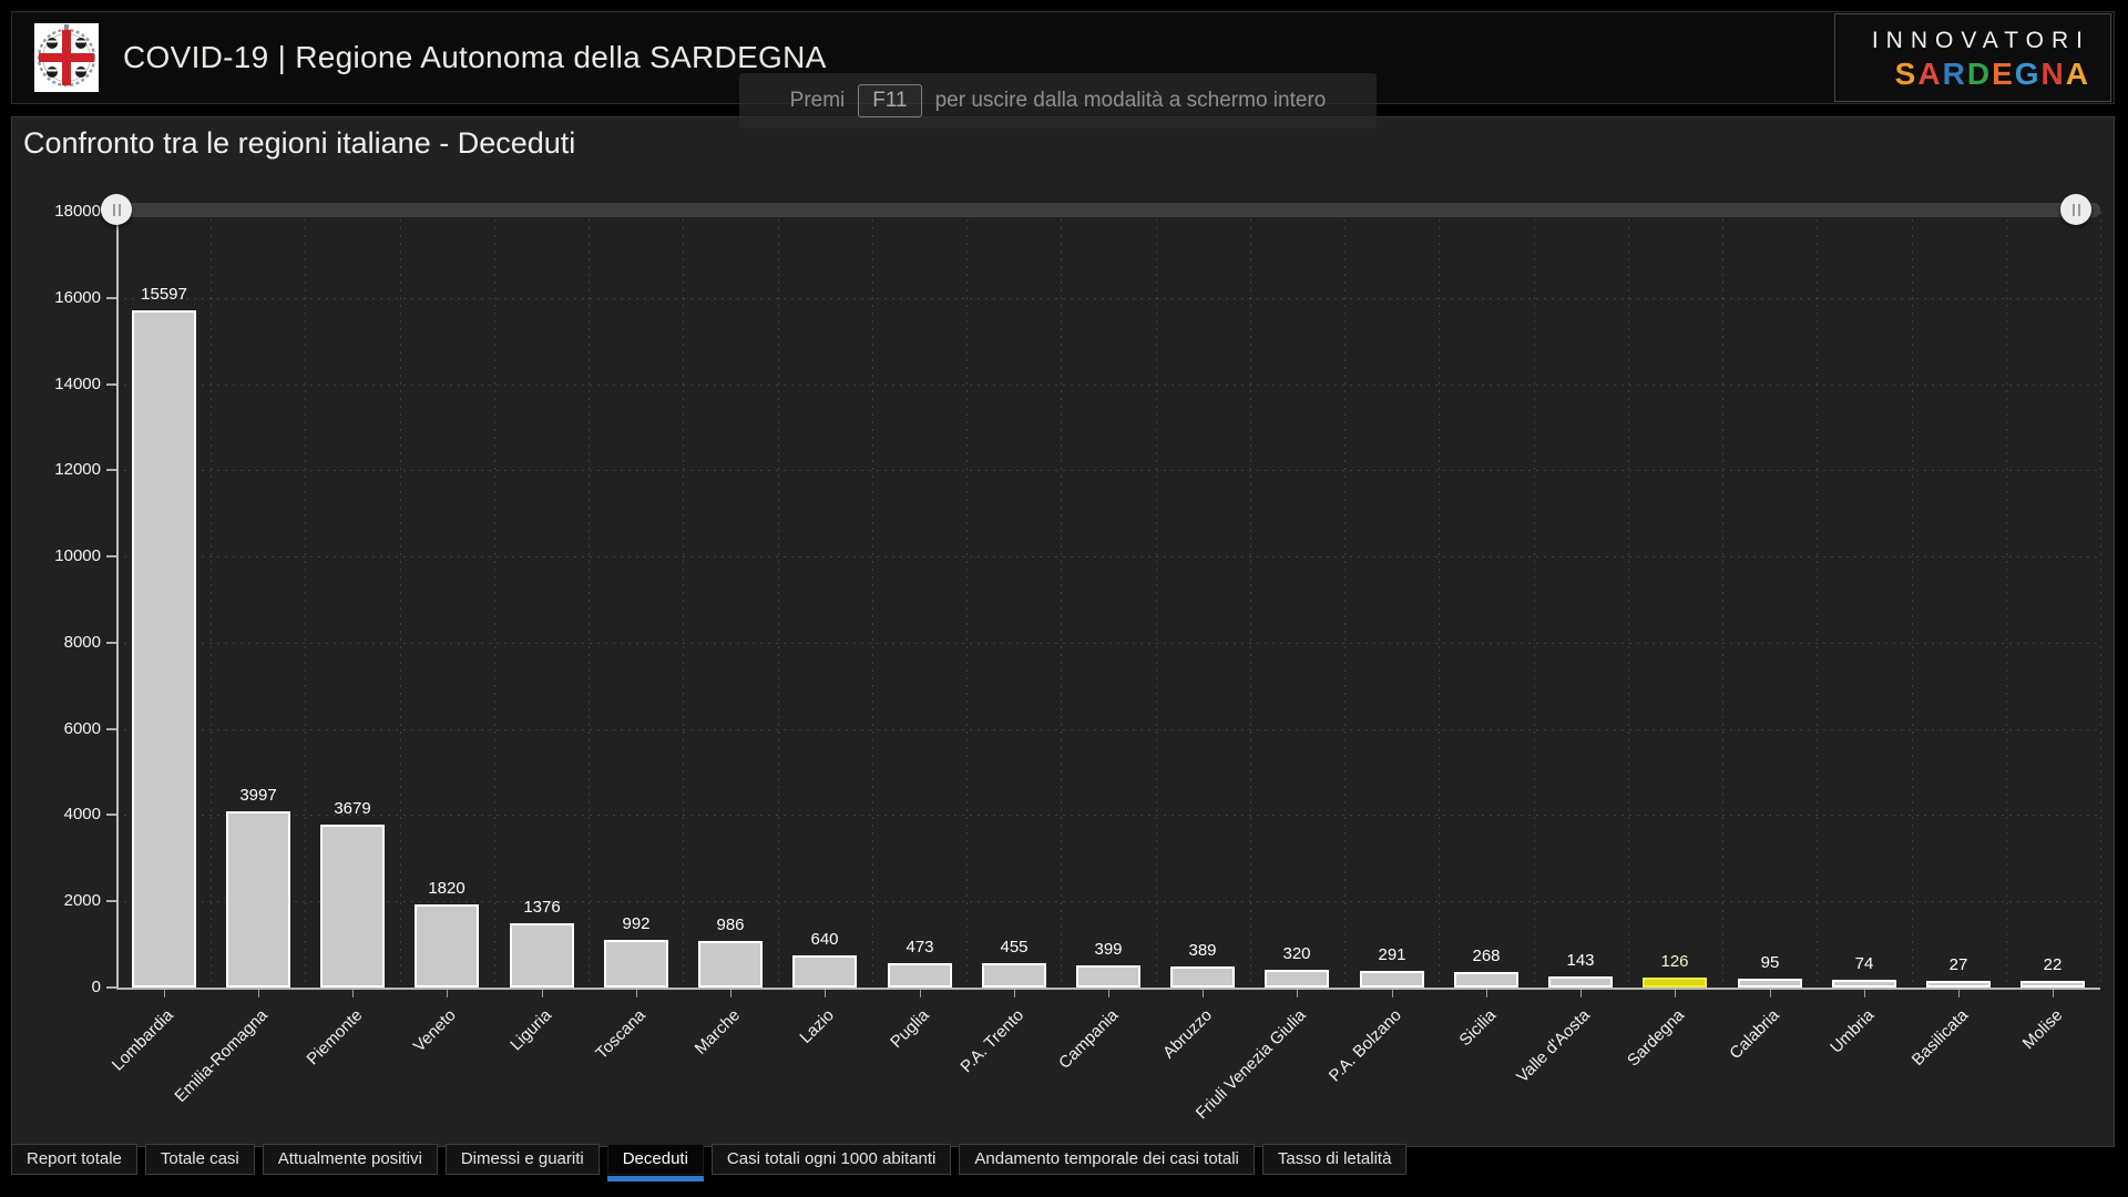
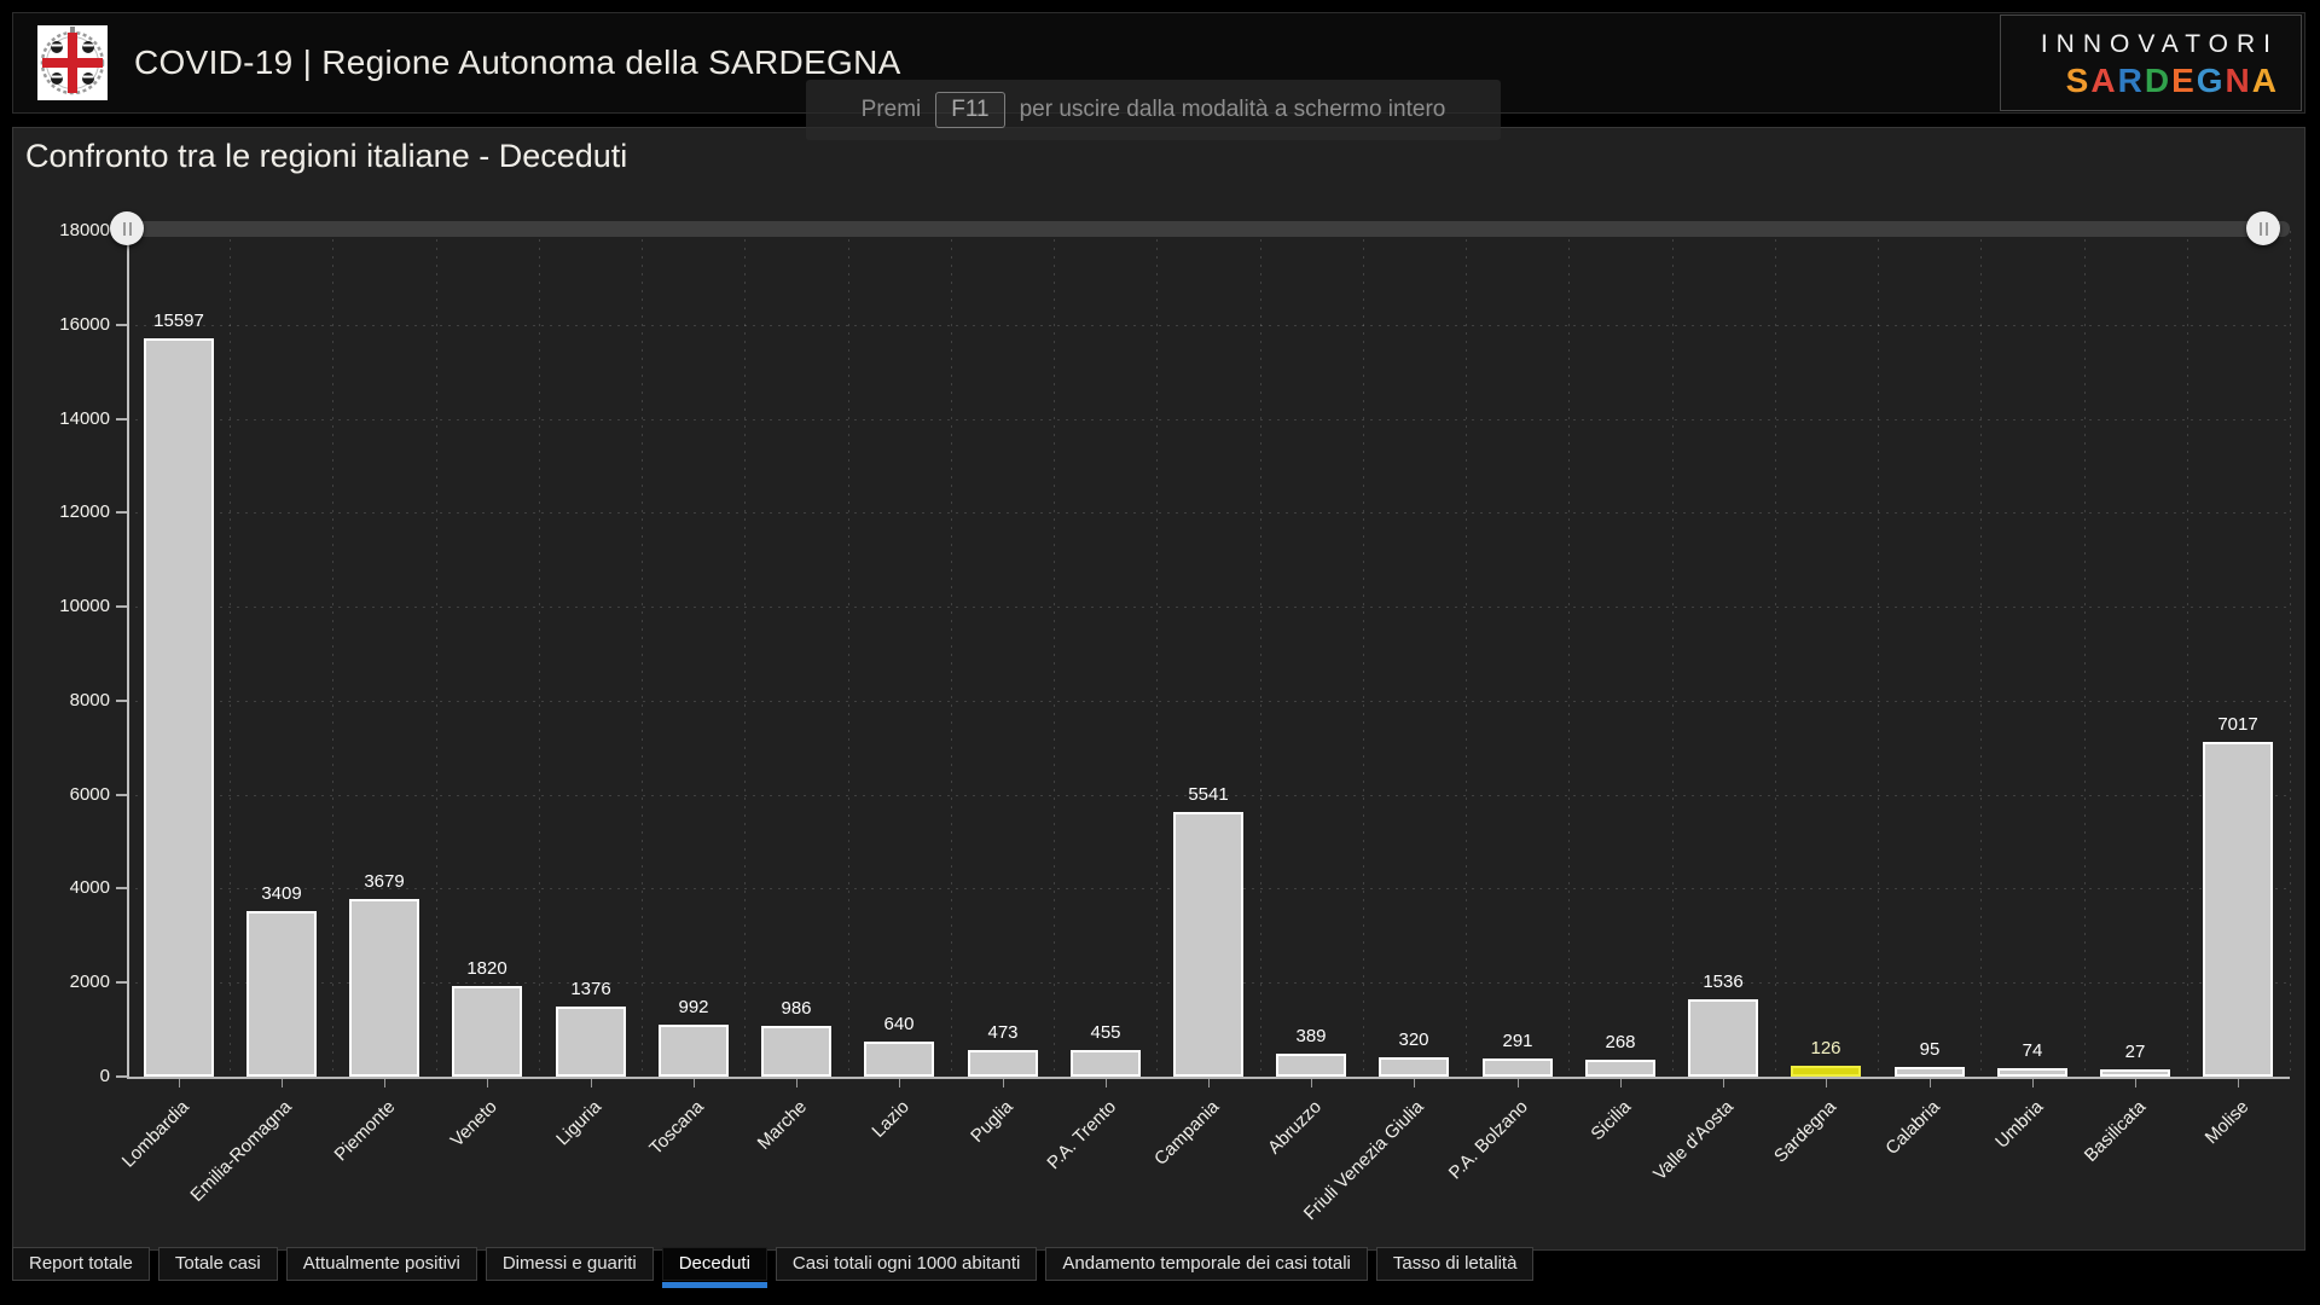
Emilia-Romagna: 3997 -> 3409
Campania: 399 -> 5541
Valle d'Aosta: 143 -> 1536
Molise: 22 -> 7017
